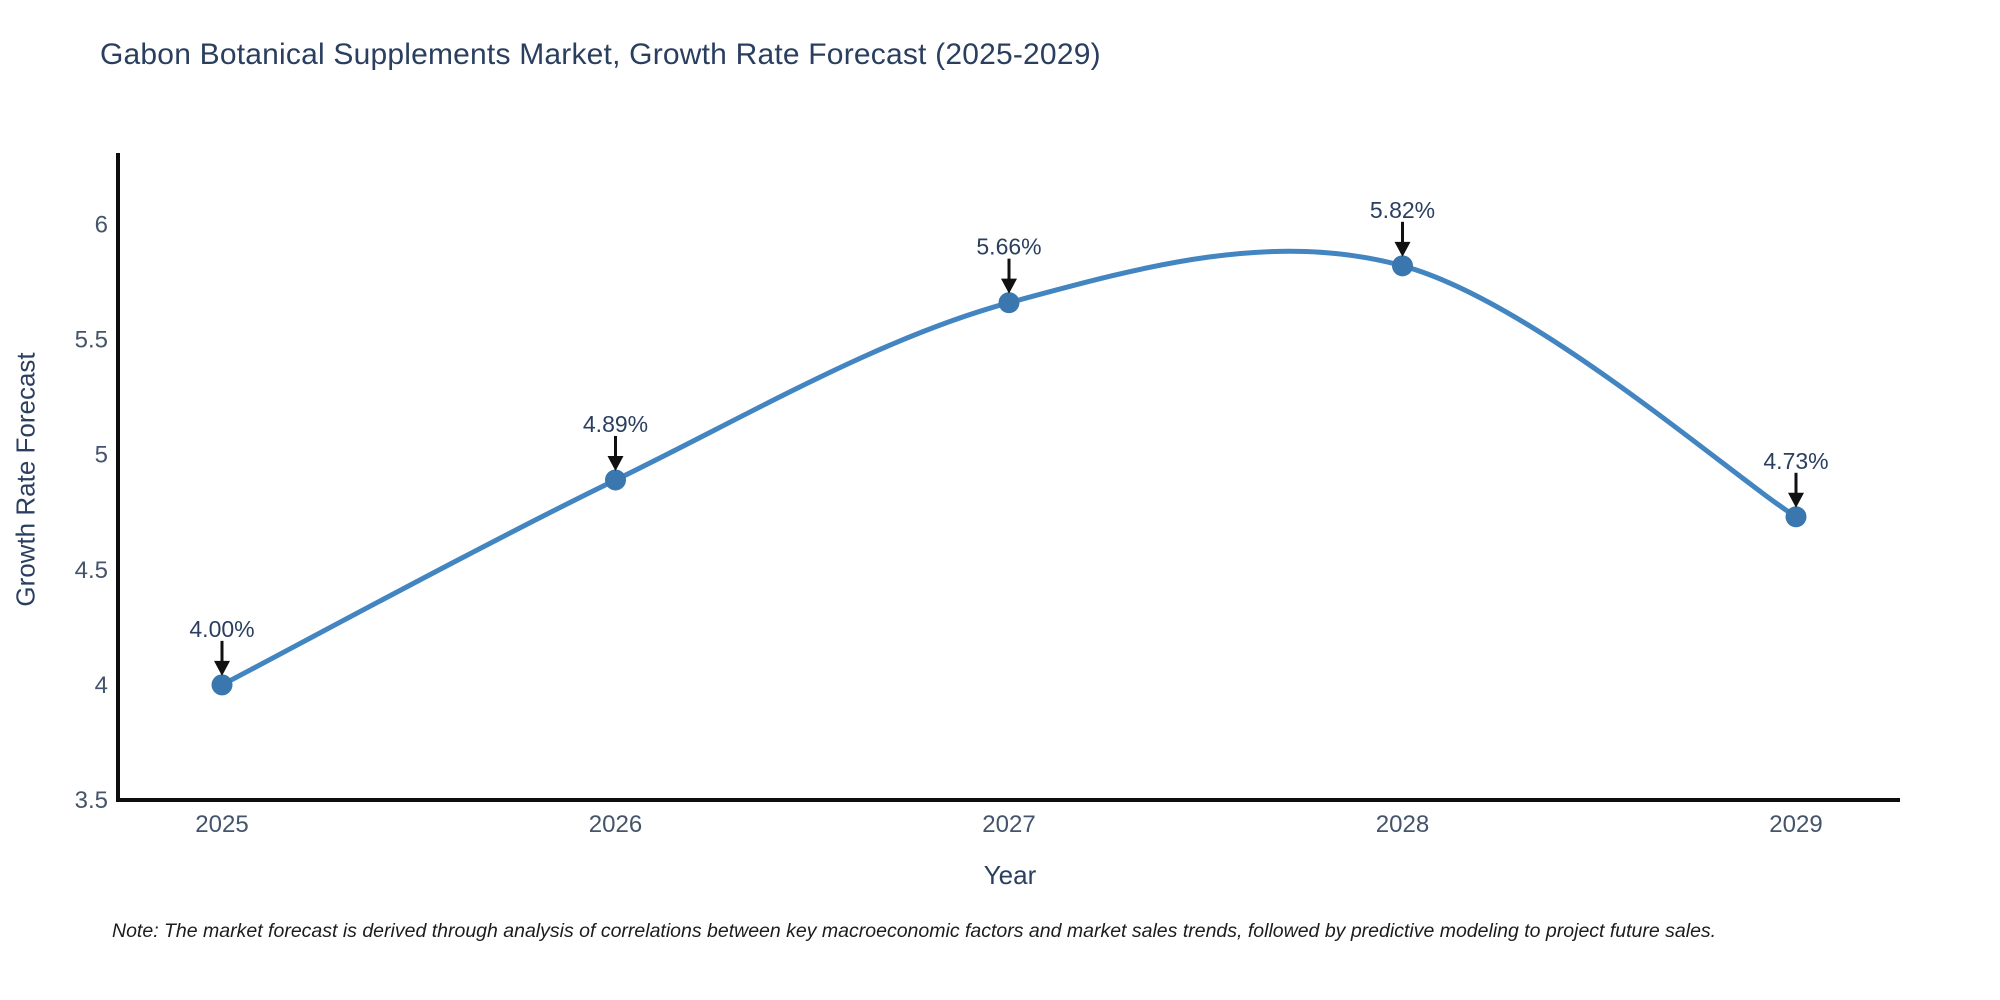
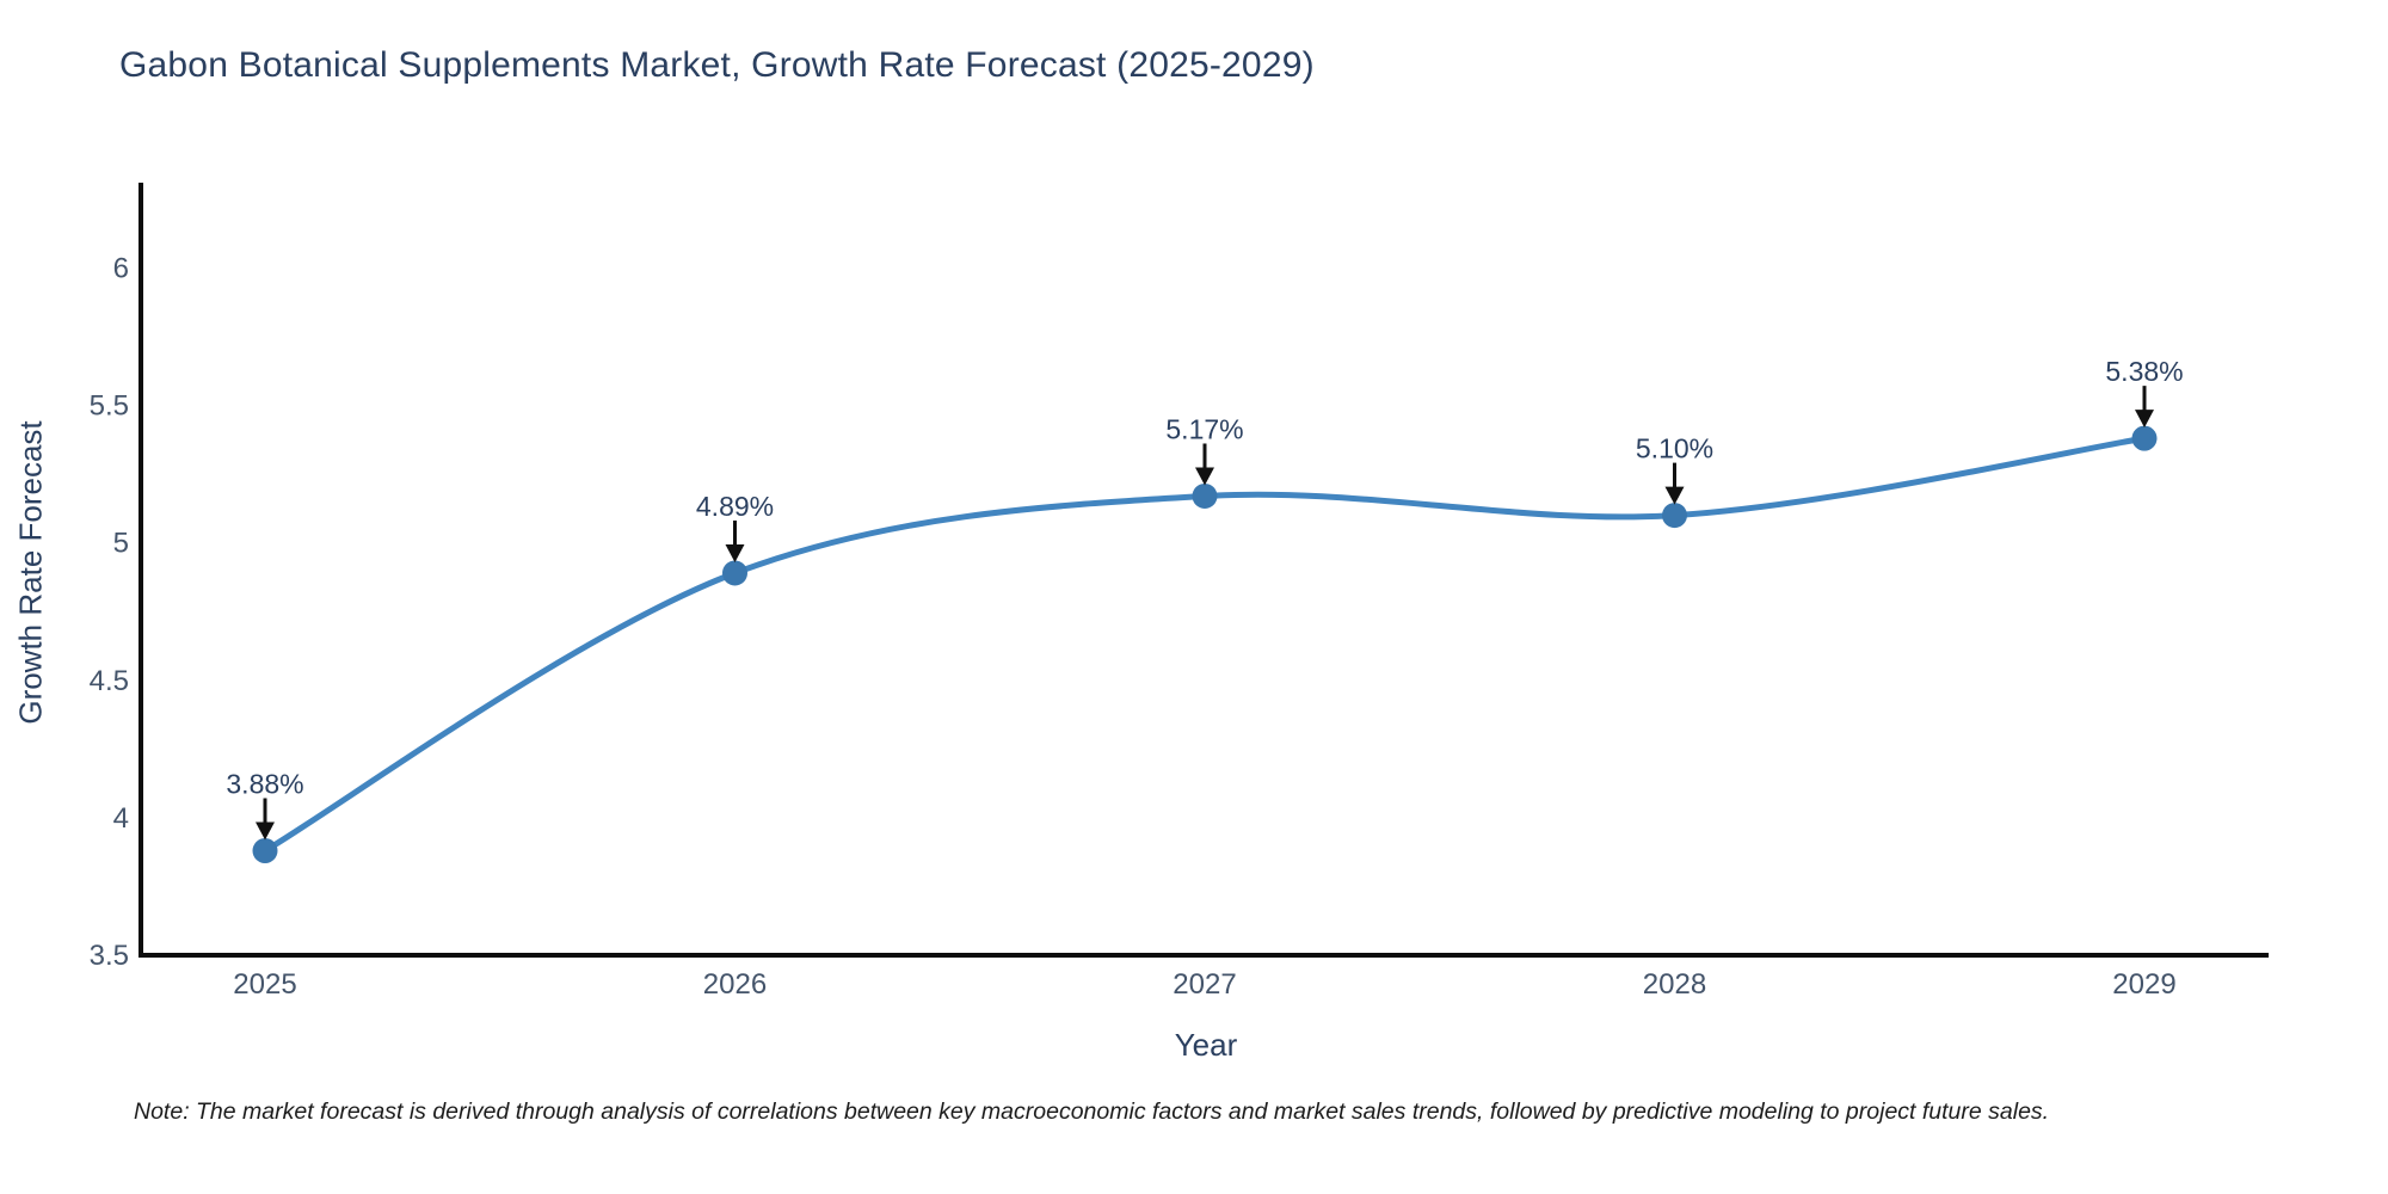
2025: 4.00% -> 3.88%
2027: 5.66% -> 5.17%
2028: 5.82% -> 5.10%
2029: 4.73% -> 5.38%
